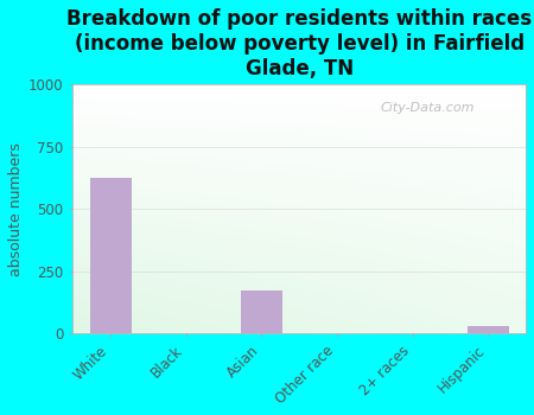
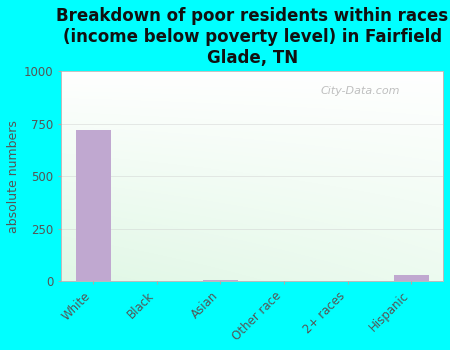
White: 625 -> 718
Asian: 175 -> 5
